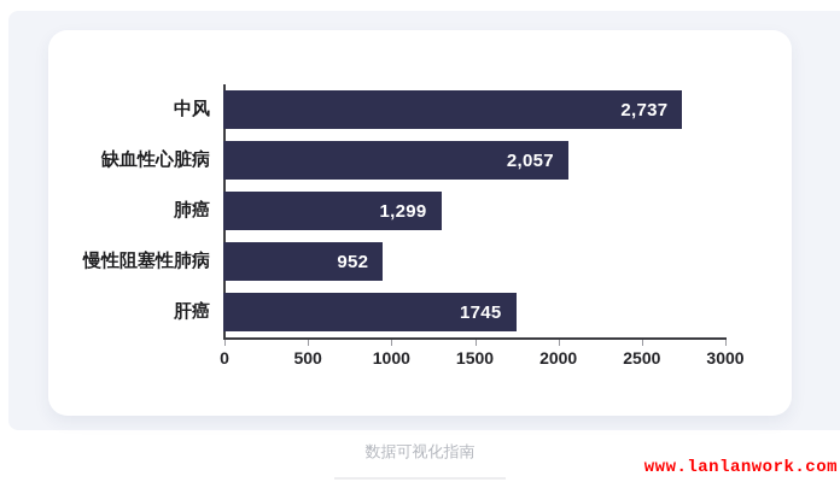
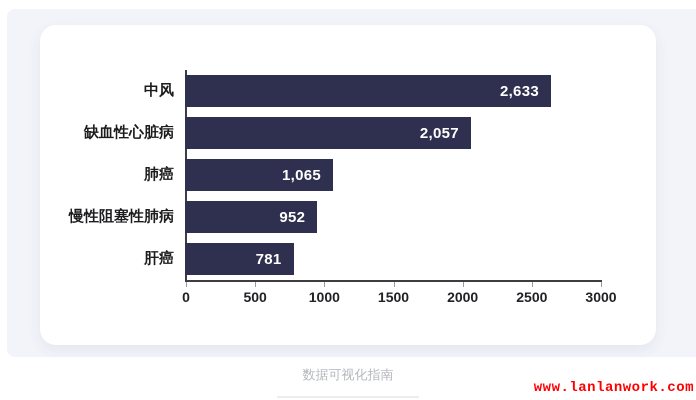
中风: 2,737 -> 2,633
肺癌: 1,299 -> 1,065
肝癌: 1745 -> 781
